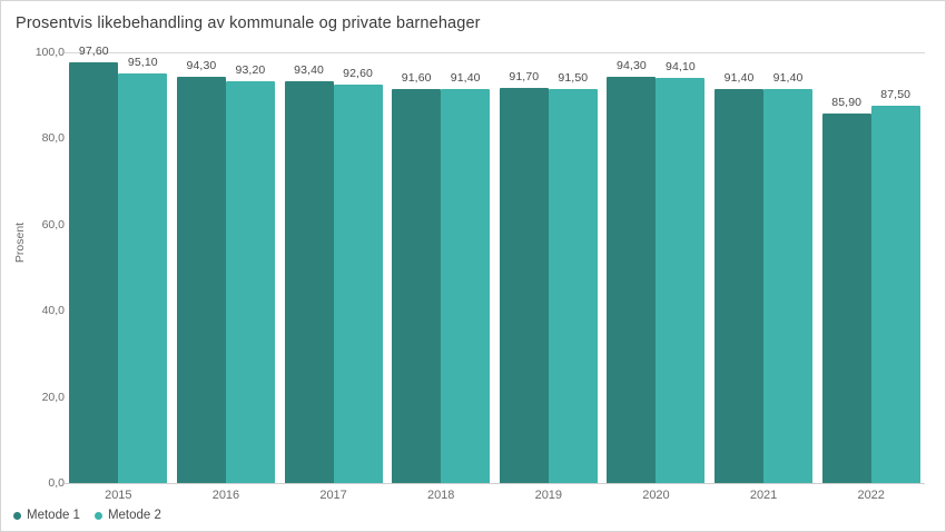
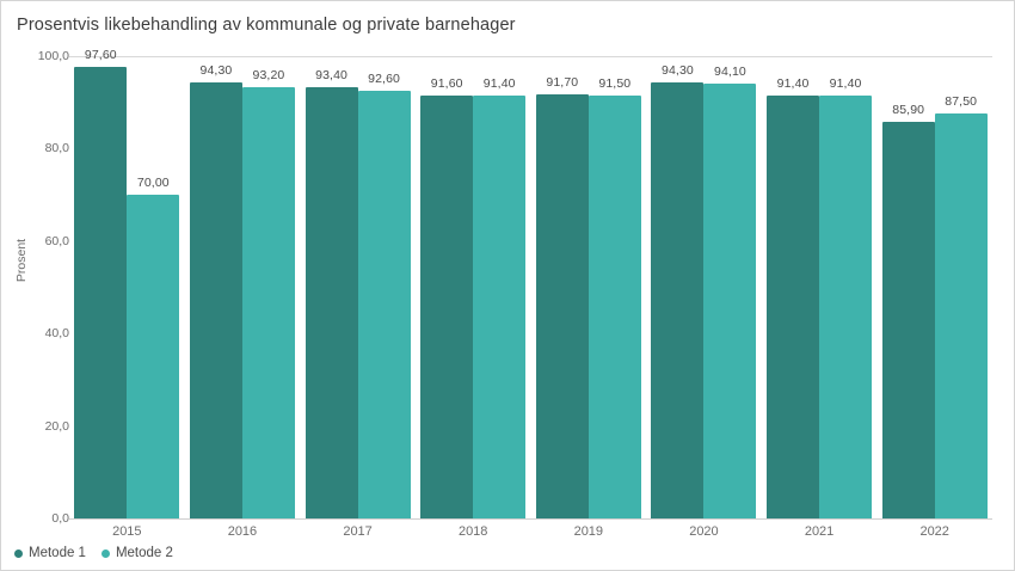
Metode 2/2015: 95,10 -> 70,00
